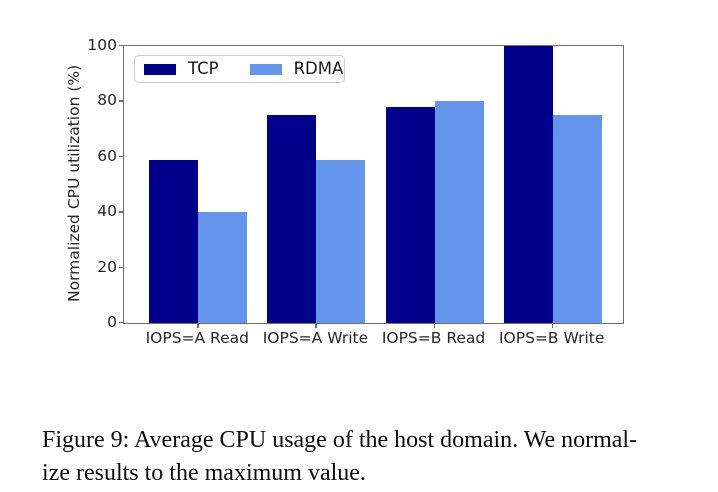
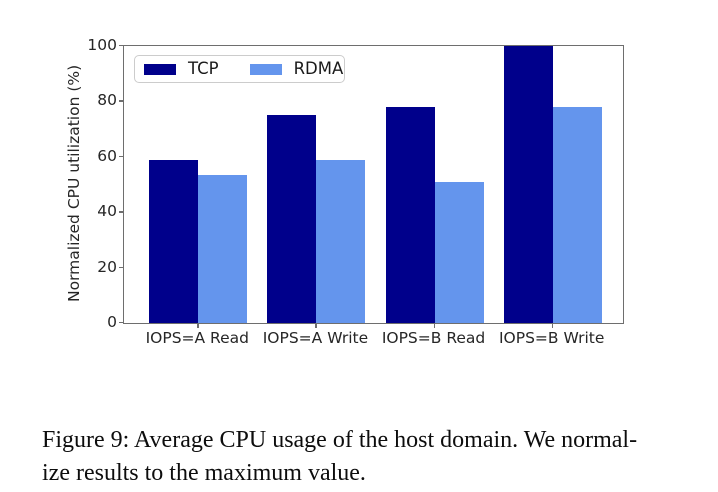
RDMA/IOPS=A Read: 40 -> 54
RDMA/IOPS=B Read: 80 -> 51
RDMA/IOPS=B Write: 75 -> 78
